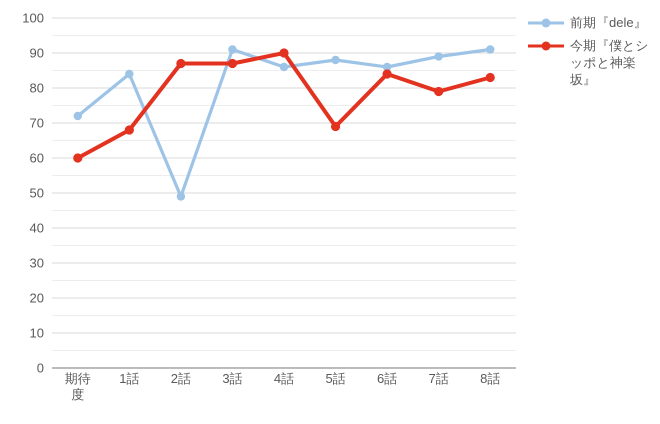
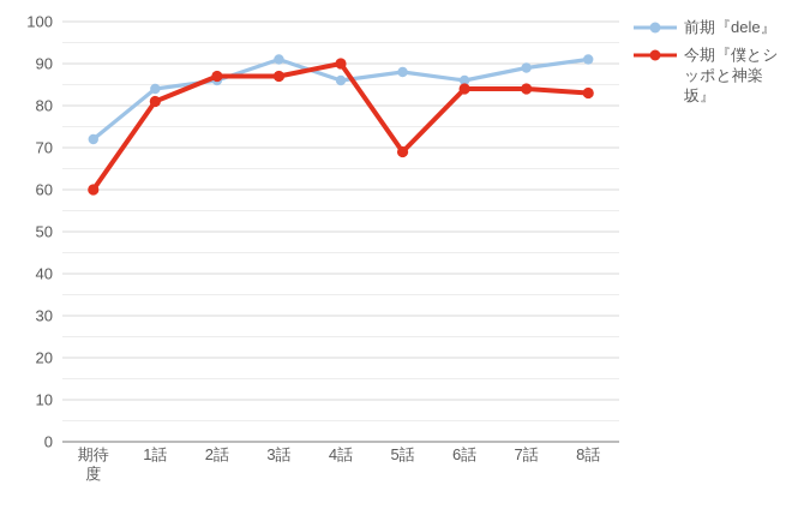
今期『僕とシッポと神楽坂』/1話: 68 -> 81
前期『dele』/2話: 49 -> 86
今期『僕とシッポと神楽坂』/7話: 79 -> 84
